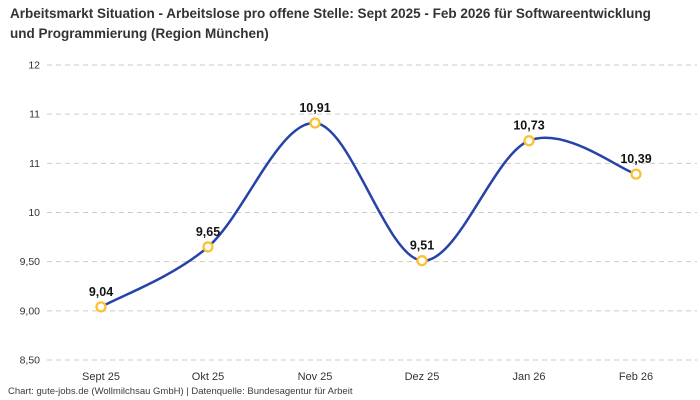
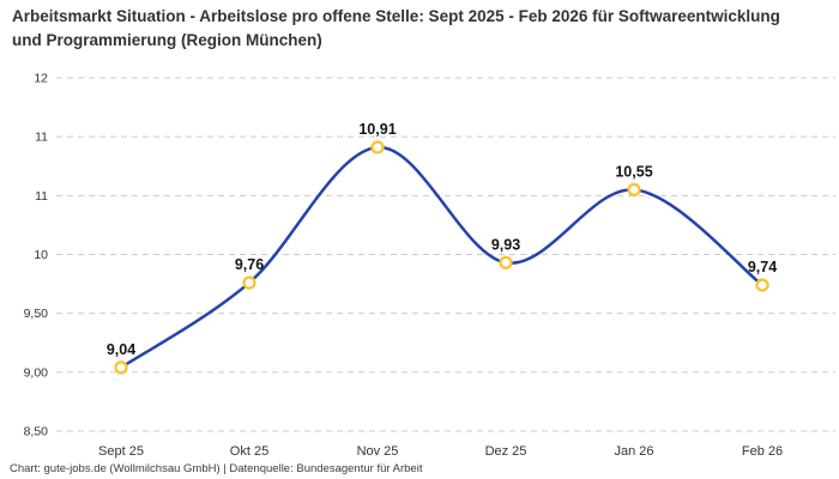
Okt 25: 9,65 -> 9,76
Dez 25: 9,51 -> 9,93
Jan 26: 10,73 -> 10,55
Feb 26: 10,39 -> 9,74
